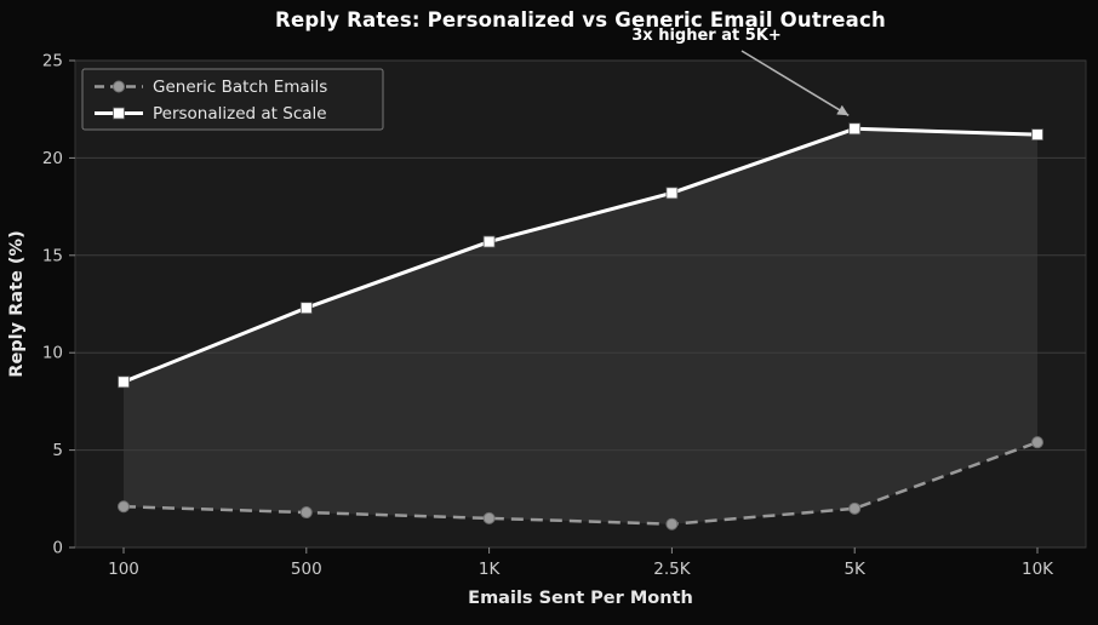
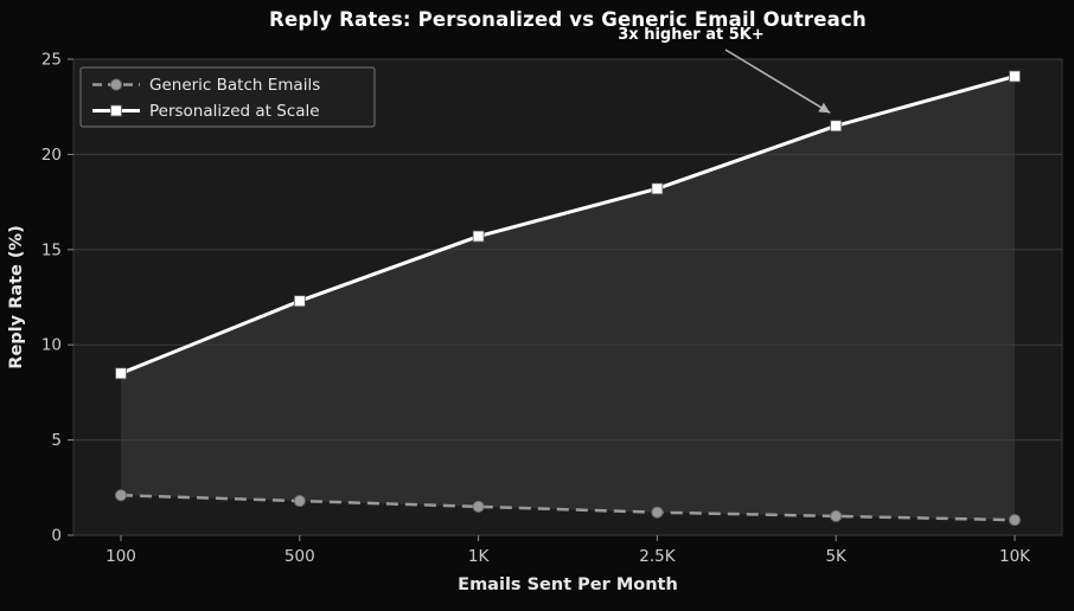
Generic Batch Emails/5K: 2.0 -> 1.0
Generic Batch Emails/10K: 5.4 -> 0.8
Personalized at Scale/10K: 21.2 -> 24.1
